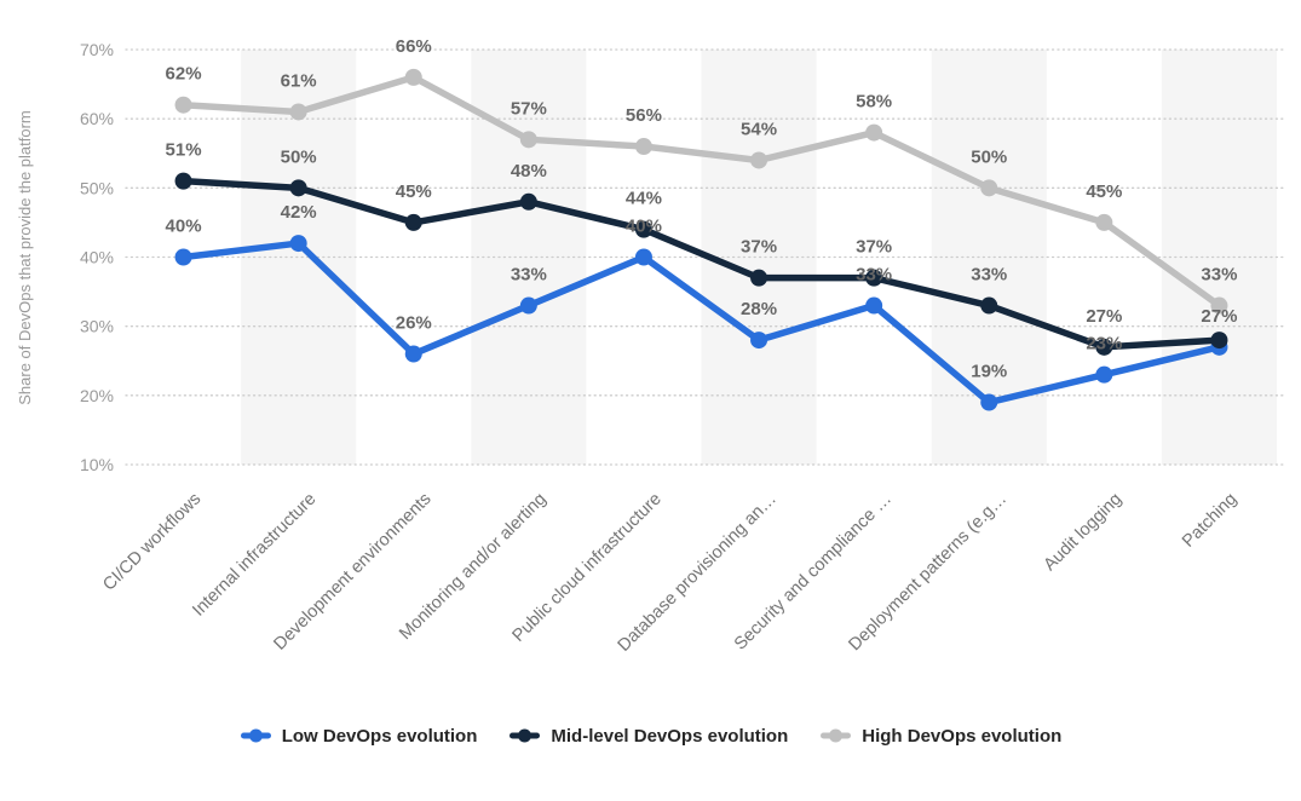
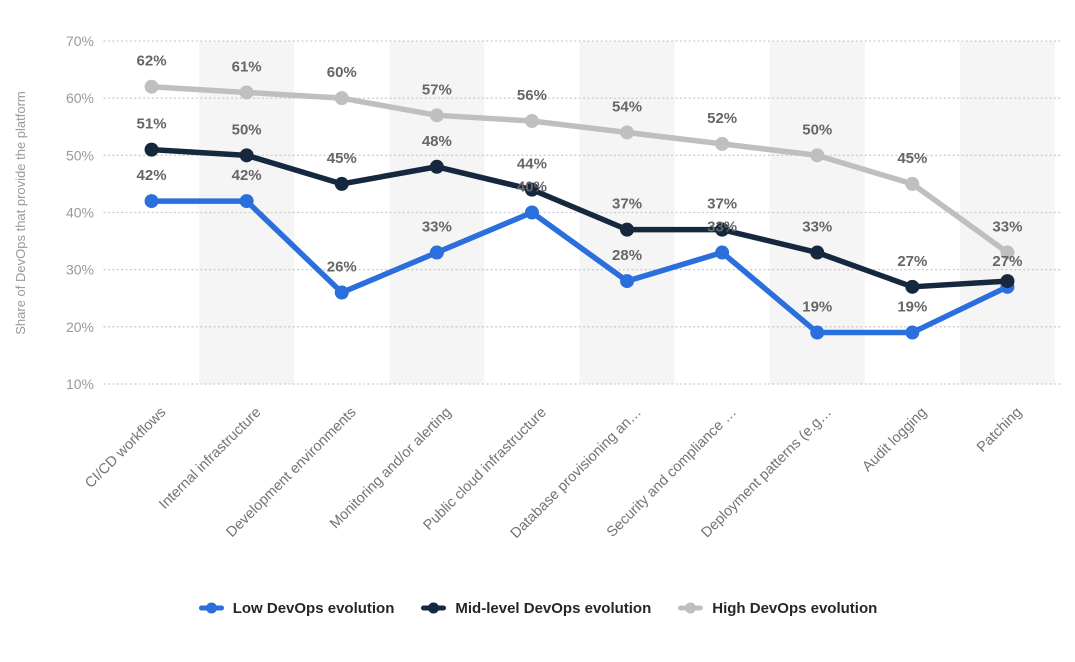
Low DevOps evolution/CI/CD workflows: 40% -> 42%
High DevOps evolution/Development environments: 66% -> 60%
High DevOps evolution/Security and compliance …: 58% -> 52%
Low DevOps evolution/Audit logging: 23% -> 19%
